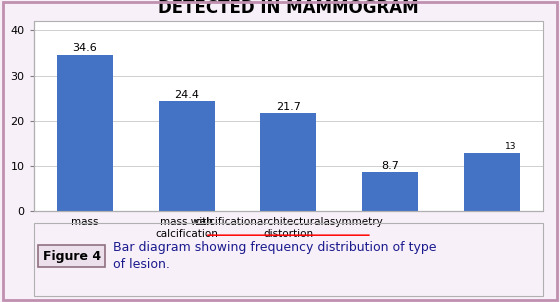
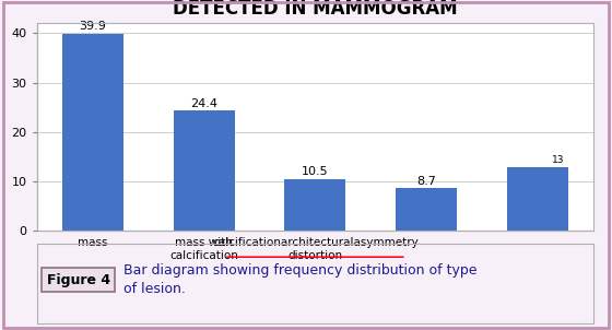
mass: 34.6 -> 39.9
calcificationarchitecturalasymmetry distortion: 21.7 -> 10.5
